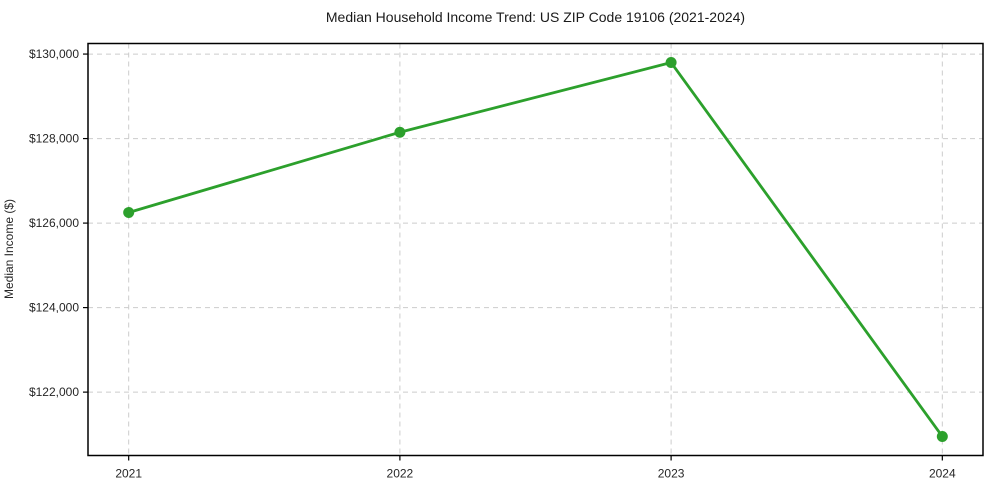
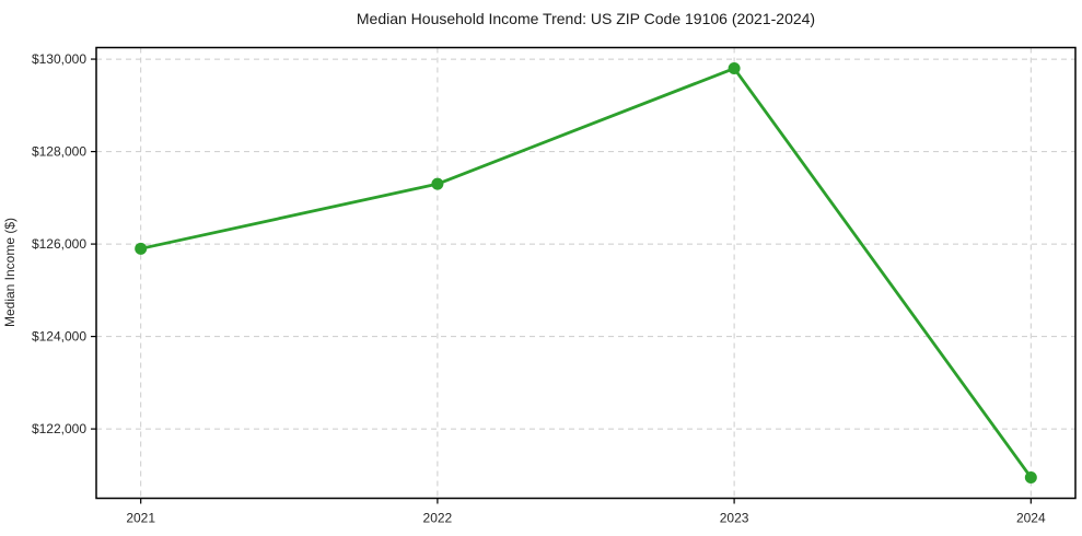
2021: $126200 -> $125900
2022: $128200 -> $127300
